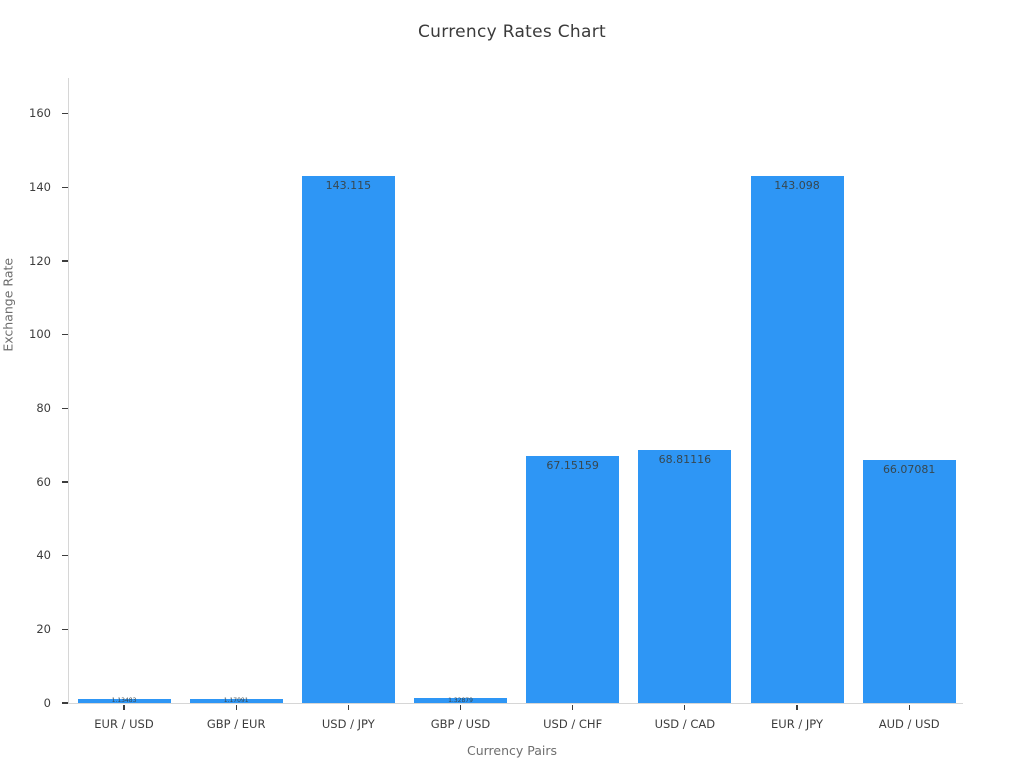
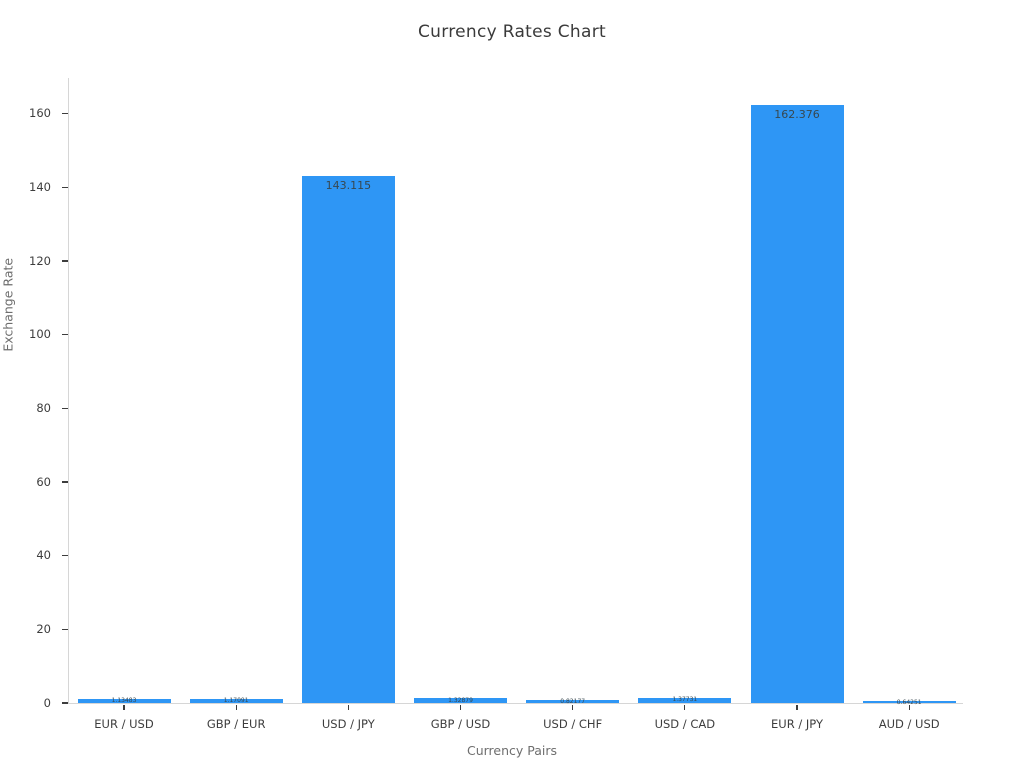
USD / CHF: 67.15159 -> 0.82177
USD / CAD: 68.81116 -> 1.37731
EUR / JPY: 143.098 -> 162.376
AUD / USD: 66.07081 -> 0.64251
